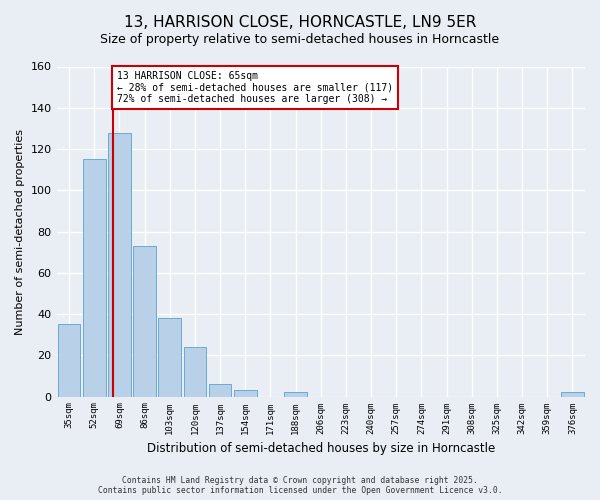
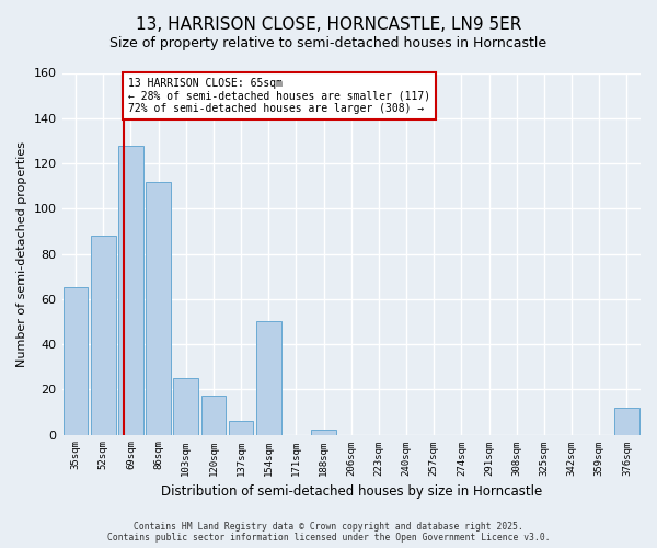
35sqm: 35 -> 65
52sqm: 115 -> 88
86sqm: 73 -> 112
103sqm: 38 -> 25
120sqm: 24 -> 17
154sqm: 3 -> 50
376sqm: 2 -> 12
